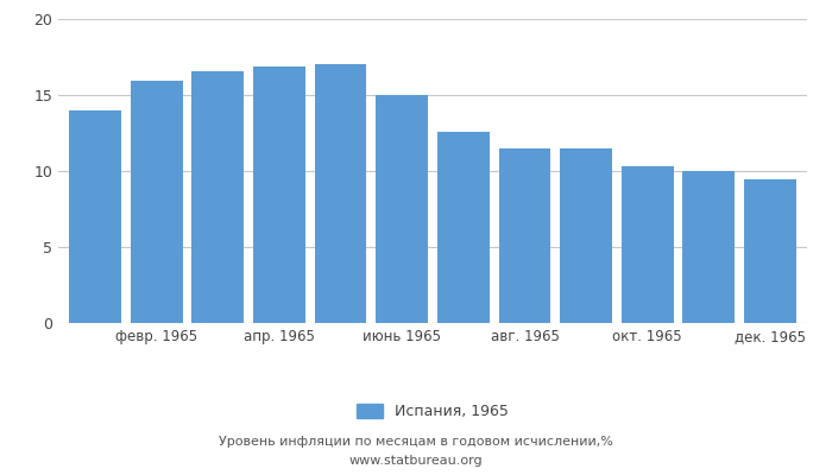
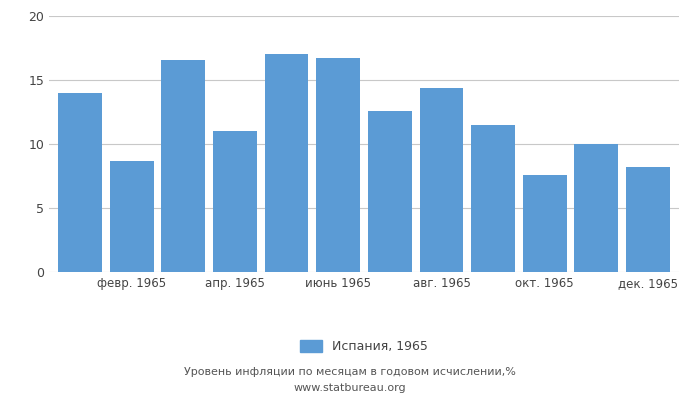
февр. 1965: 16.0 -> 8.7
апр. 1965: 16.9 -> 11.0
июнь 1965: 15.0 -> 16.7
авг. 1965: 11.5 -> 14.4
окт. 1965: 10.3 -> 7.6
дек. 1965: 9.5 -> 8.2
